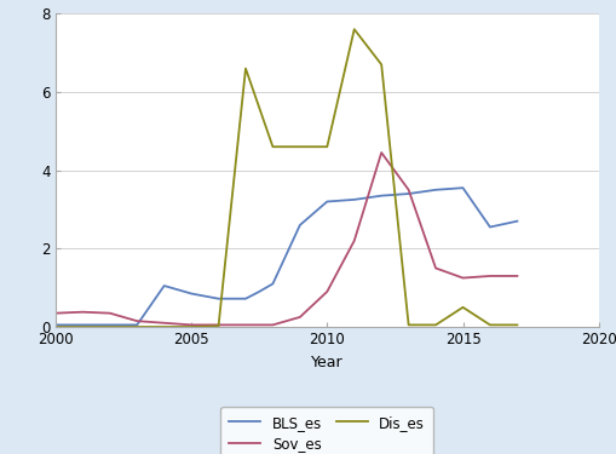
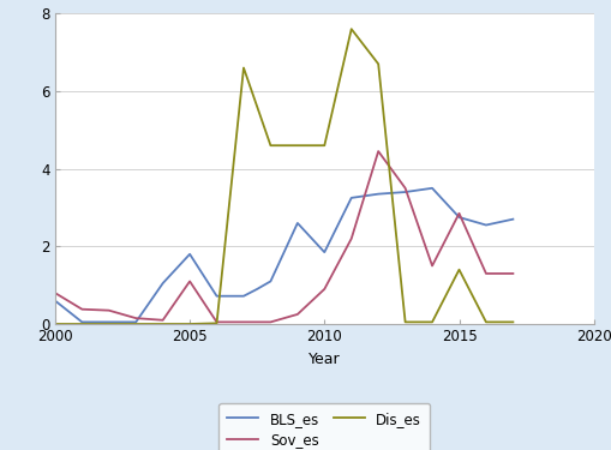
BLS_es/2000: 0.05 -> 0.60
Sov_es/2000: 0.35 -> 0.80
BLS_es/2005: 0.85 -> 1.80
Sov_es/2005: 0.05 -> 1.10
BLS_es/2010: 3.20 -> 1.85
BLS_es/2015: 3.55 -> 2.75
Sov_es/2015: 1.25 -> 2.85
Dis_es/2015: 0.50 -> 1.40
